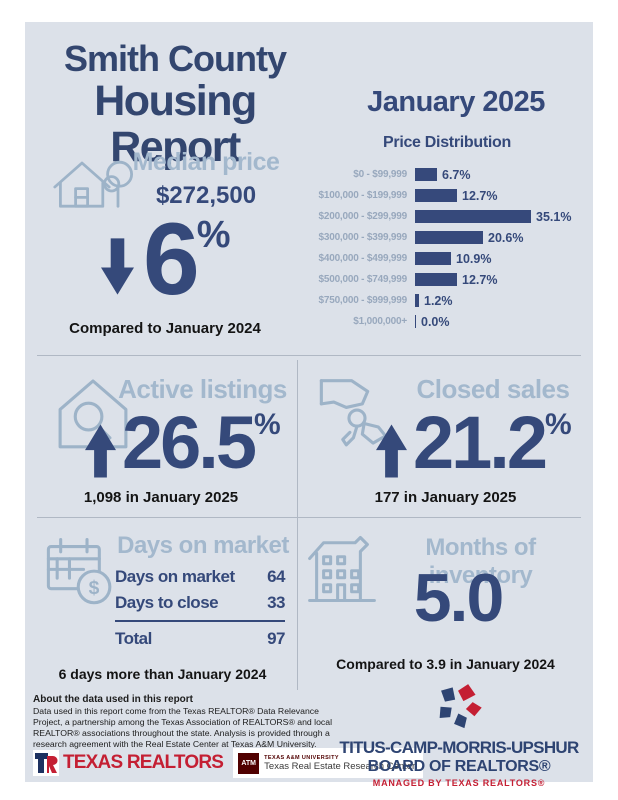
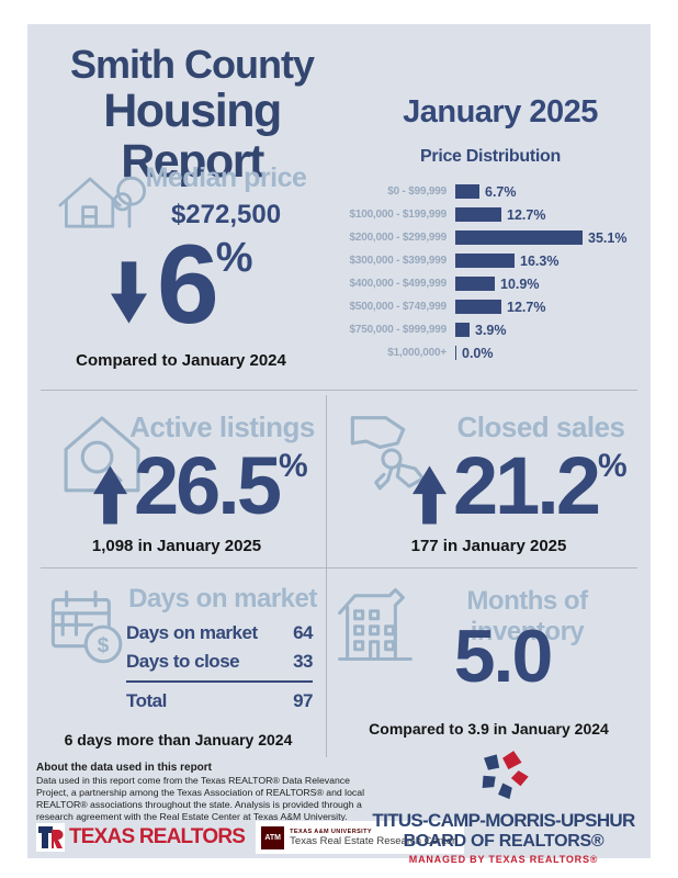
$300,000 - $399,999: 20.6% -> 16.3%
$750,000 - $999,999: 1.2% -> 3.9%
